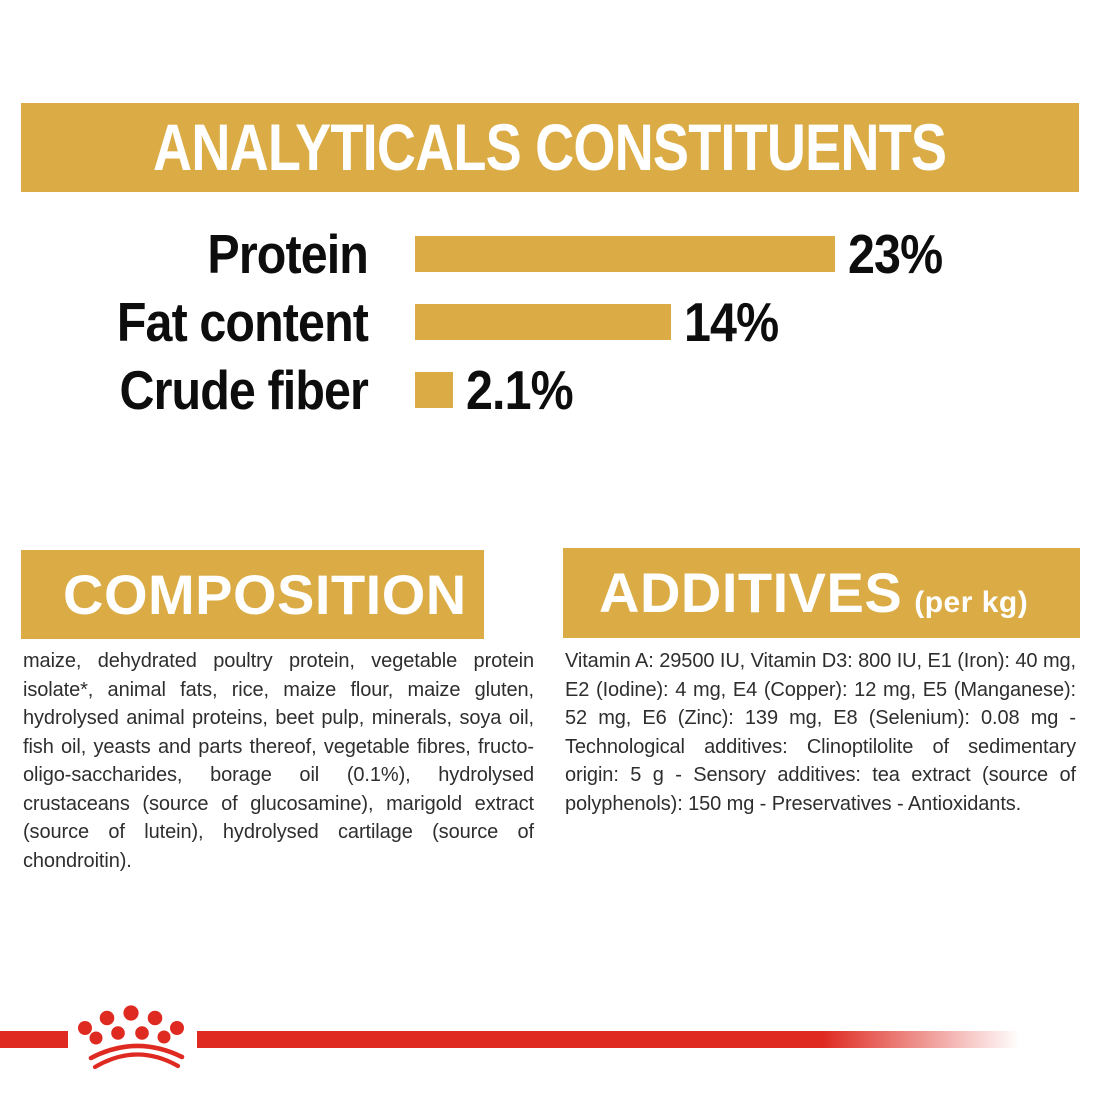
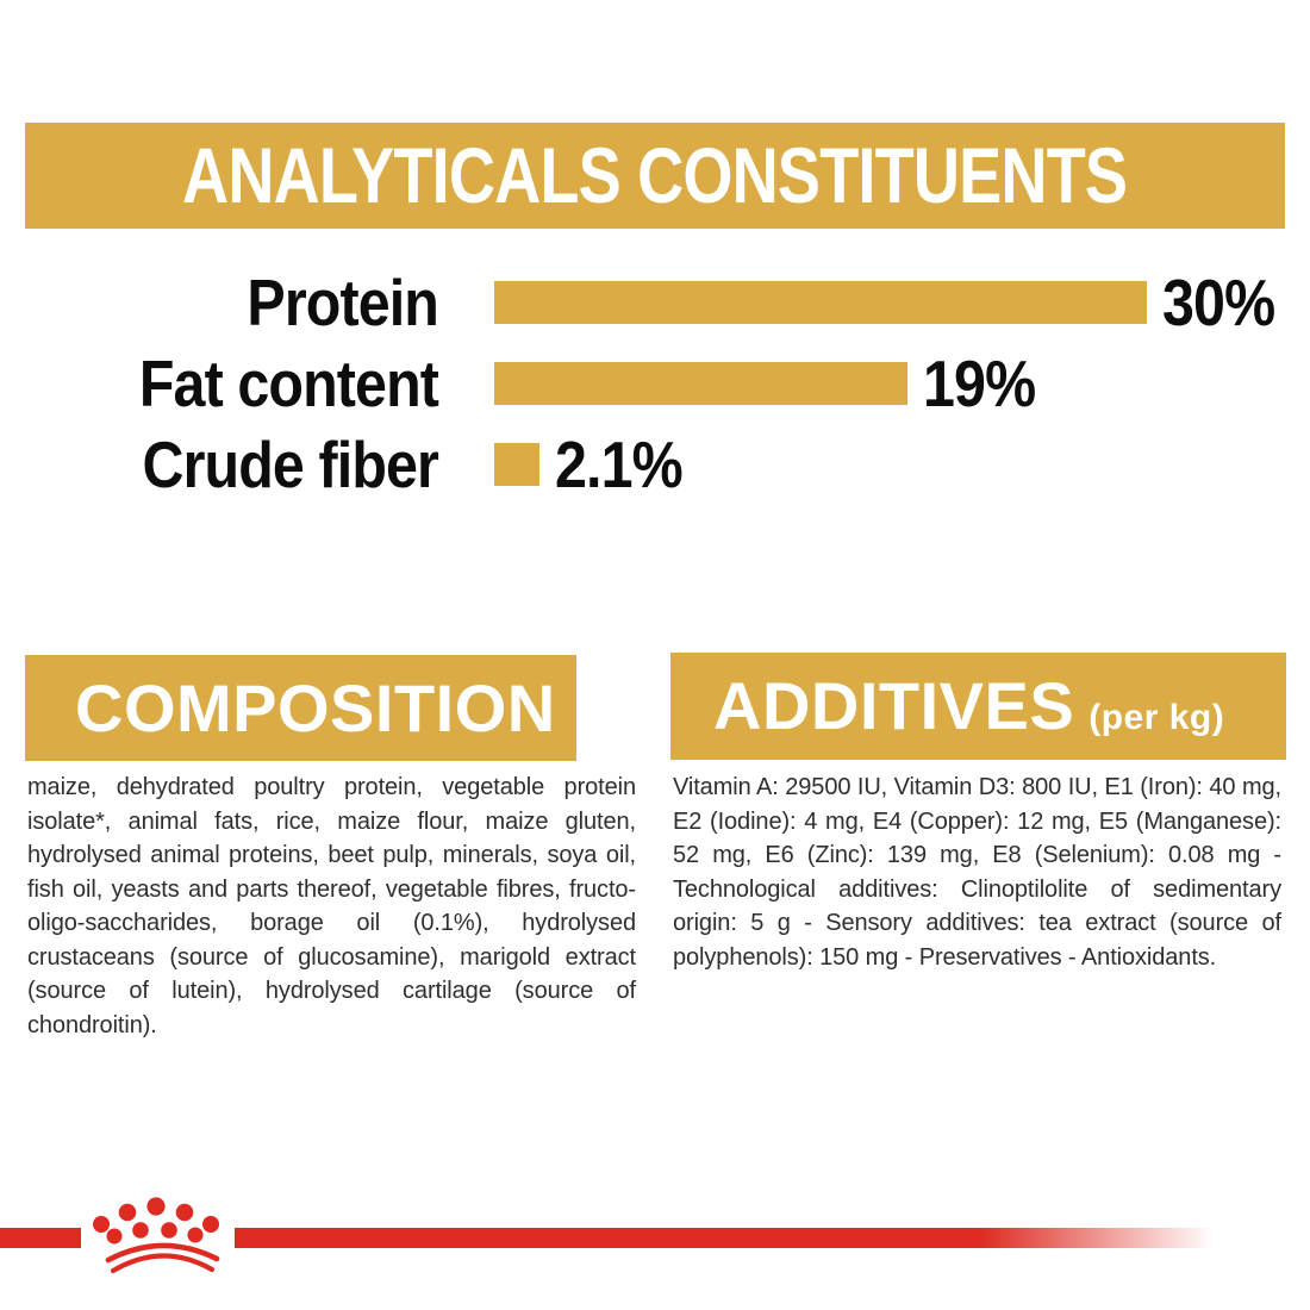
Protein: 23% -> 30%
Fat content: 14% -> 19%
